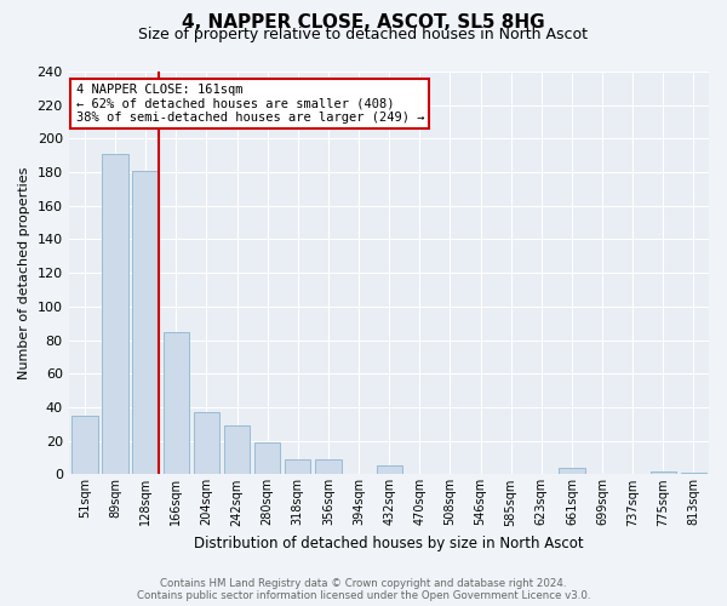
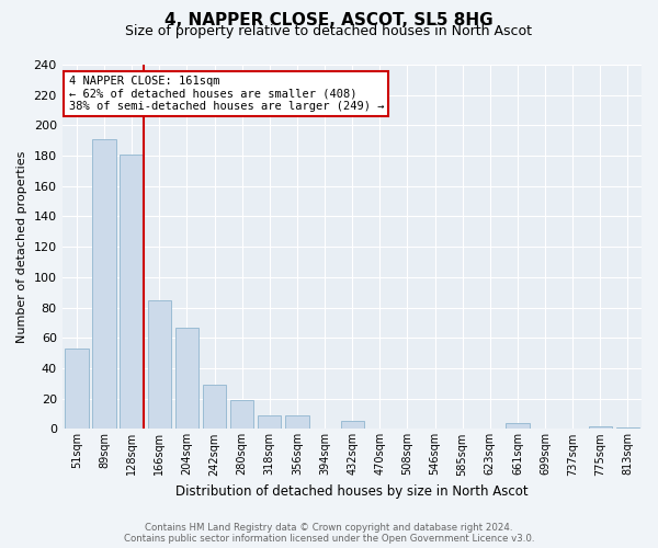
51sqm: 35 -> 53
204sqm: 37 -> 67
